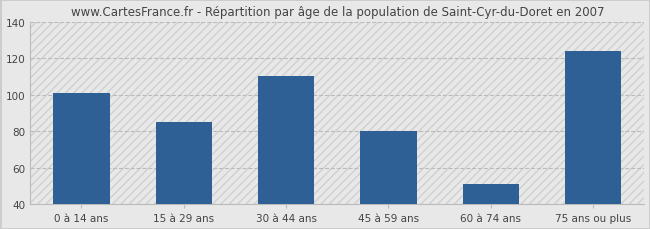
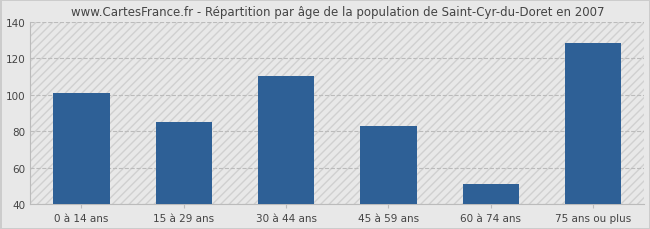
45 à 59 ans: 80 -> 83
75 ans ou plus: 124 -> 128
